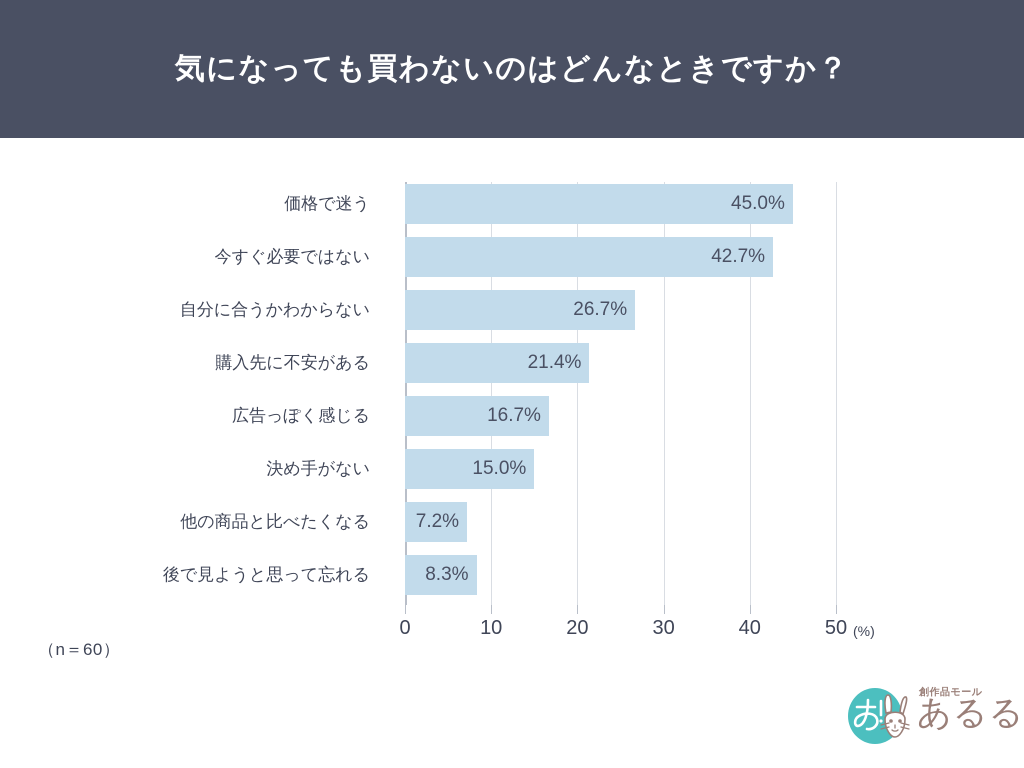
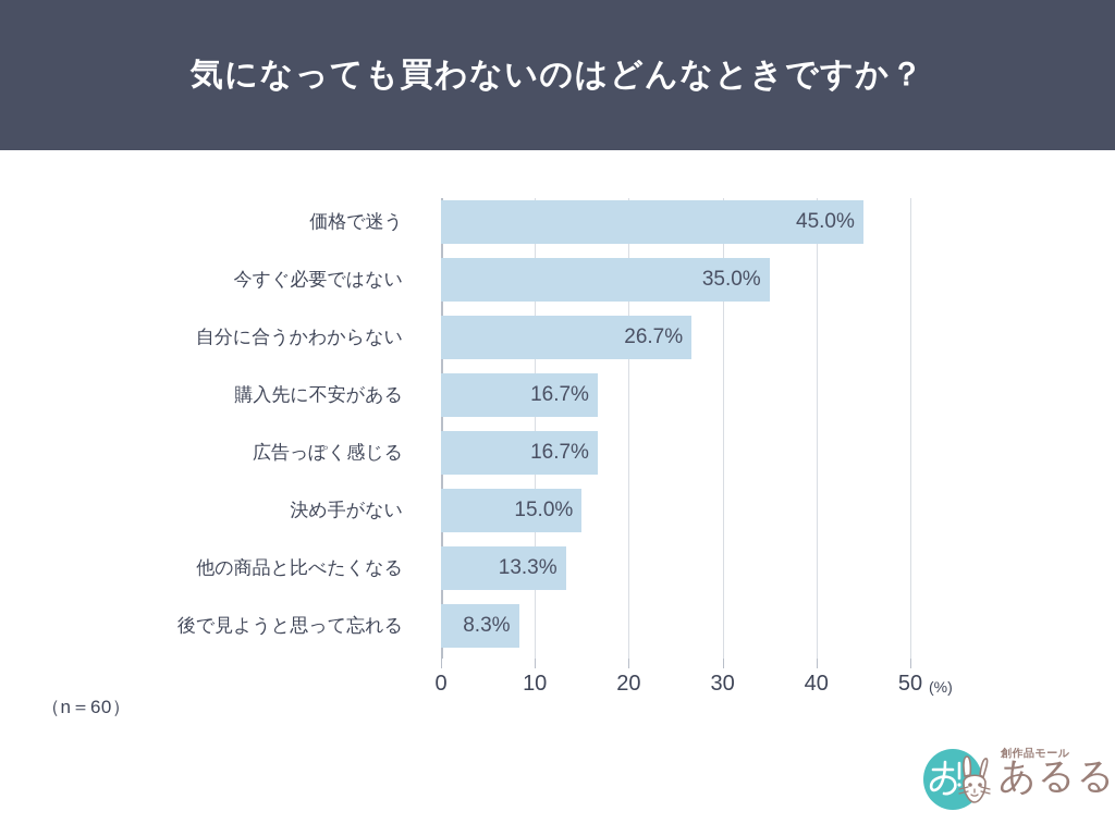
今すぐ必要ではない: 42.7% -> 35.0%
購入先に不安がある: 21.4% -> 16.7%
他の商品と比べたくなる: 7.2% -> 13.3%
